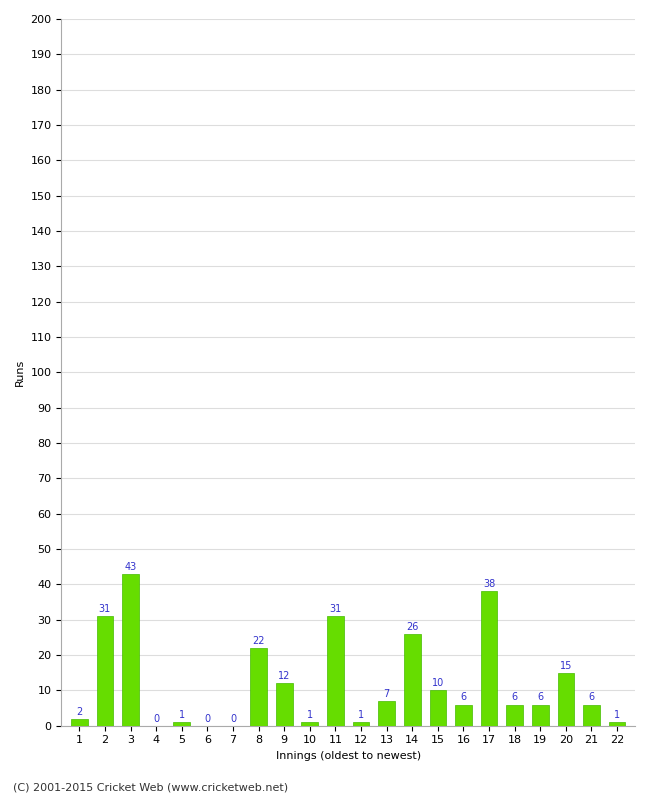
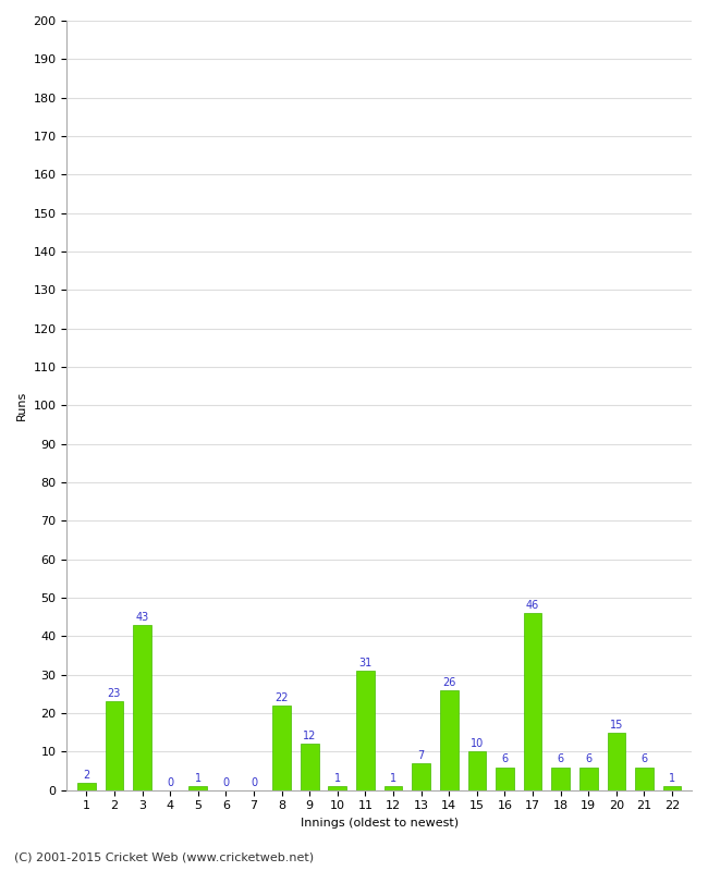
2: 31 -> 23
17: 38 -> 46
